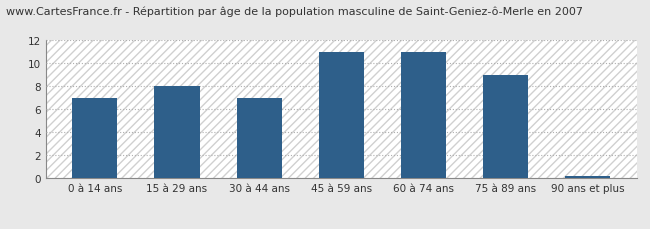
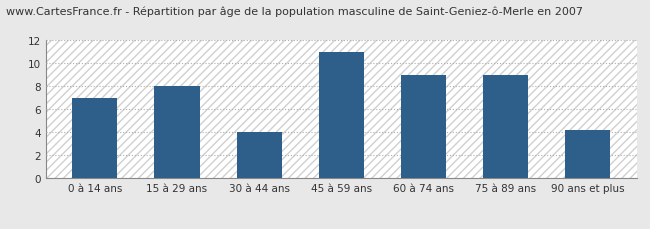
30 à 44 ans: 7.0 -> 4.0
60 à 74 ans: 11.0 -> 9.0
90 ans et plus: 0.2 -> 4.2
